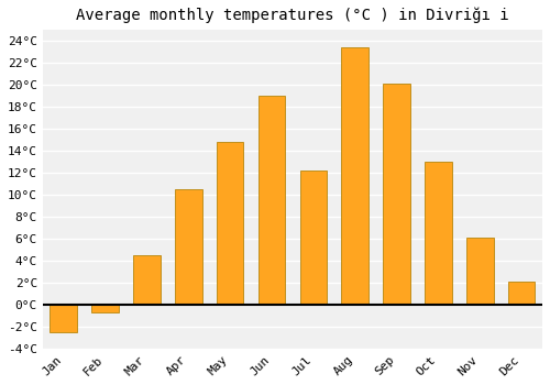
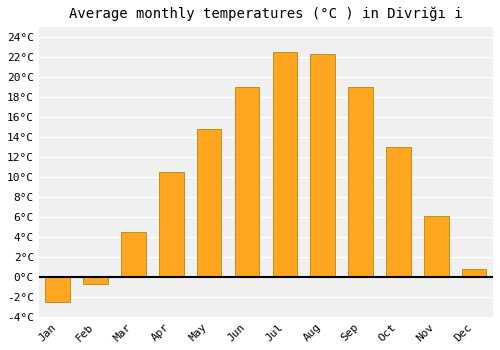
Jul: 12.2°C -> 22.5°C
Aug: 23.4°C -> 22.3°C
Sep: 20.1°C -> 19.0°C
Dec: 2.1°C -> 0.8°C
